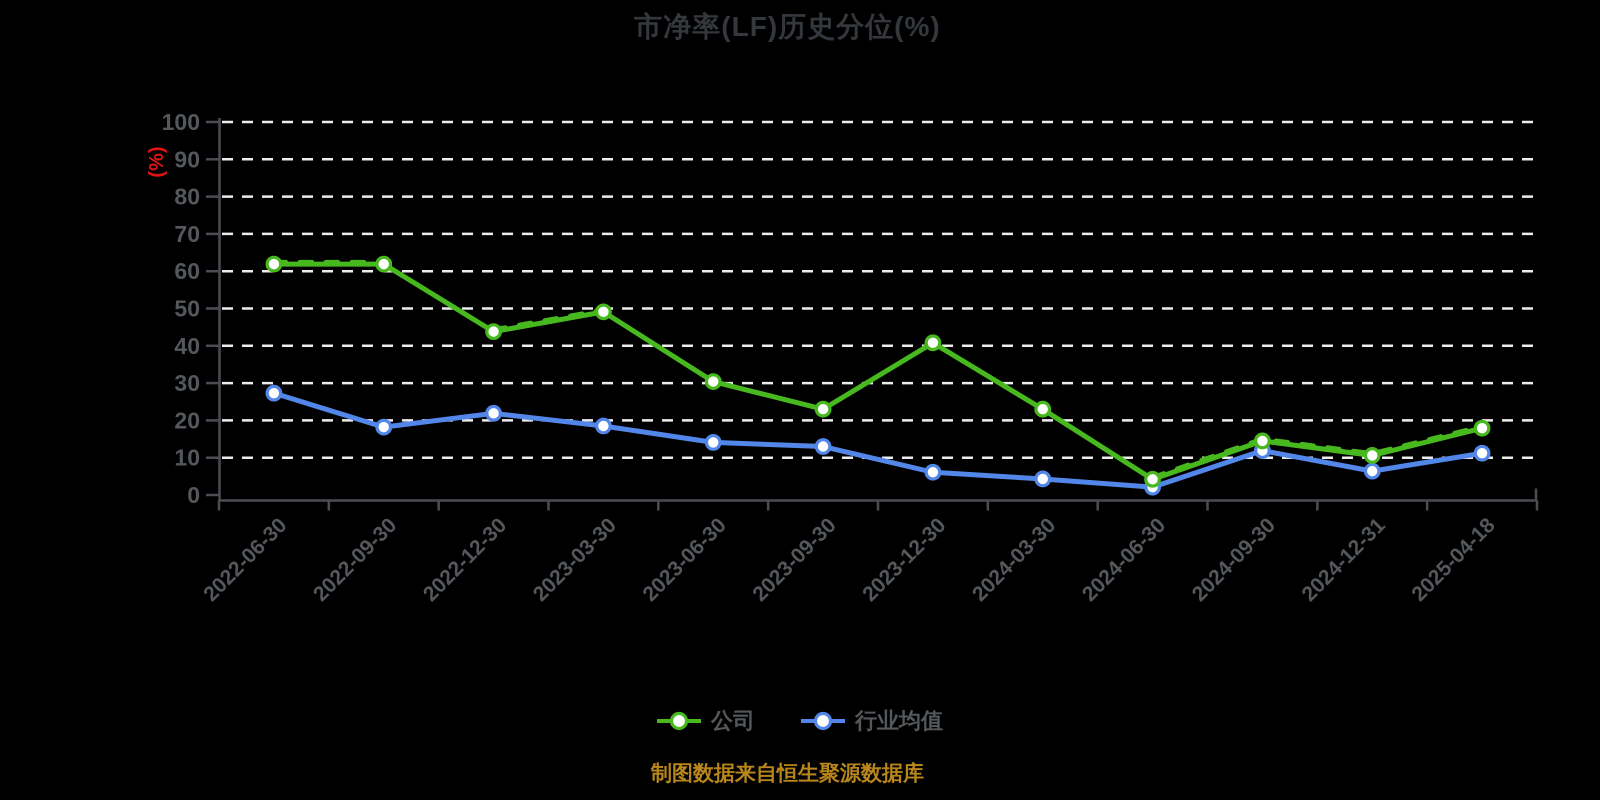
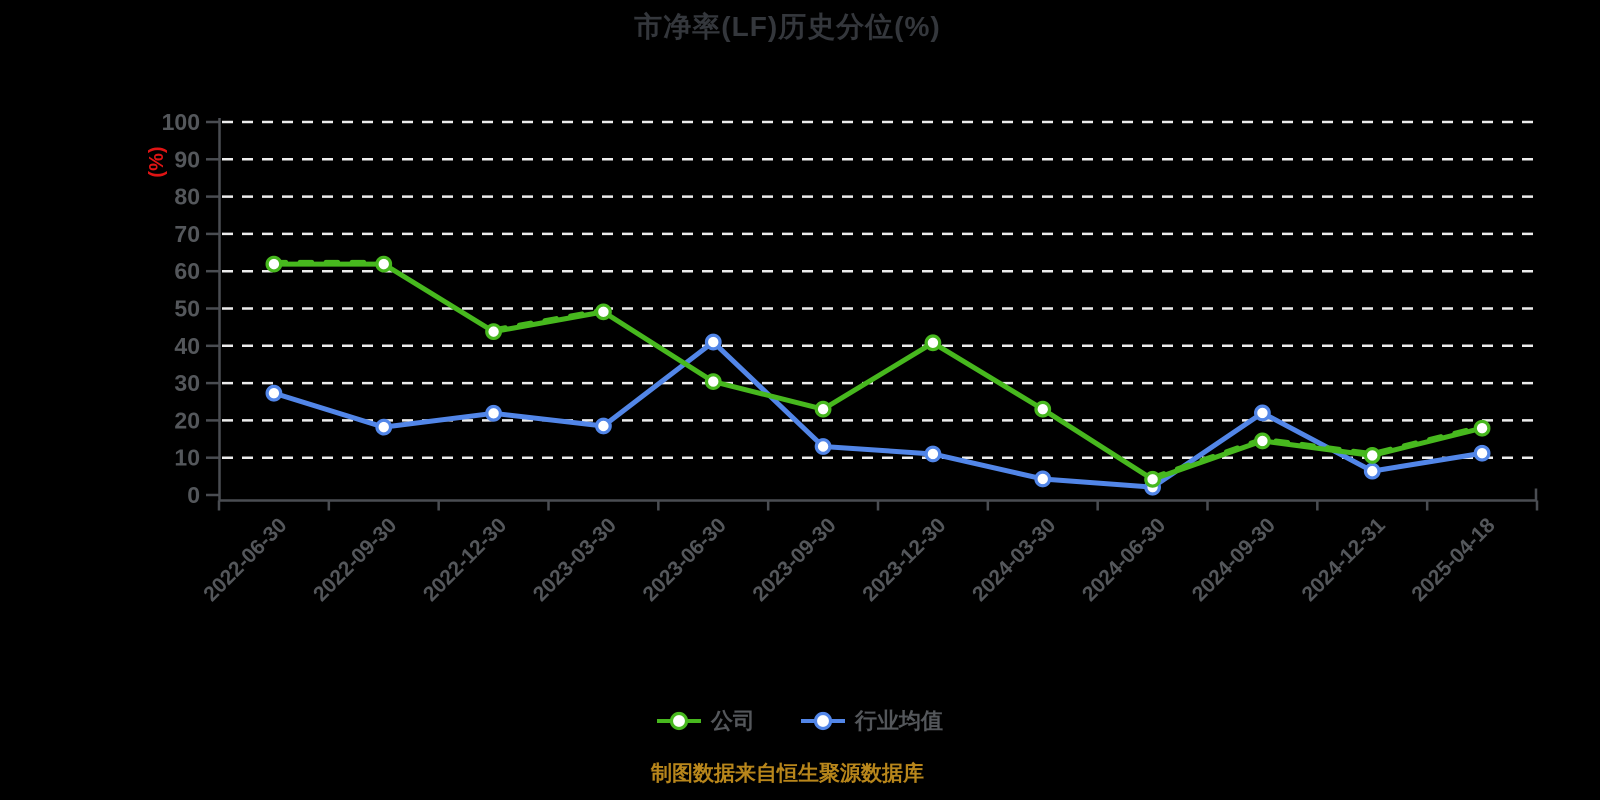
行业均值/2023-06-30: 14 -> 41
行业均值/2023-12-30: 6 -> 11
行业均值/2024-09-30: 12 -> 22
